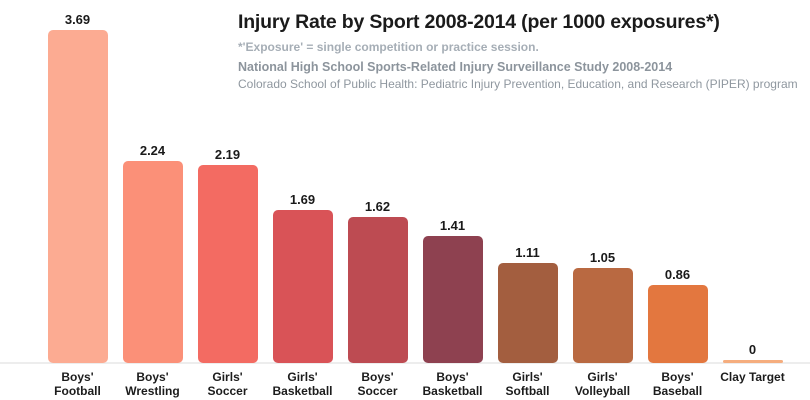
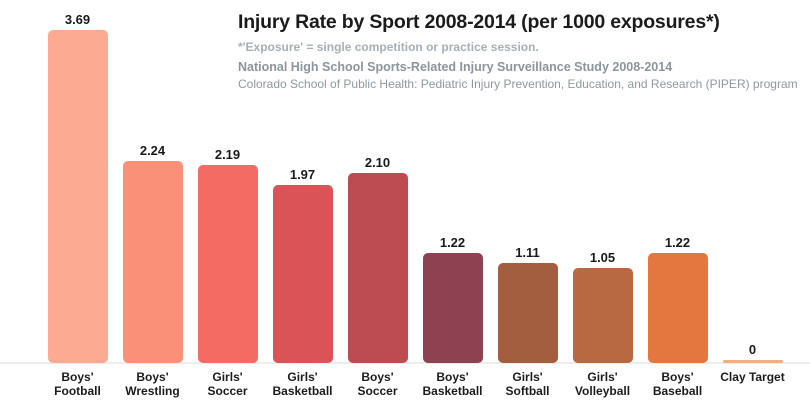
Girls' Basketball: 1.69 -> 1.97
Boys' Soccer: 1.62 -> 2.10
Boys' Basketball: 1.41 -> 1.22
Boys' Baseball: 0.86 -> 1.22
